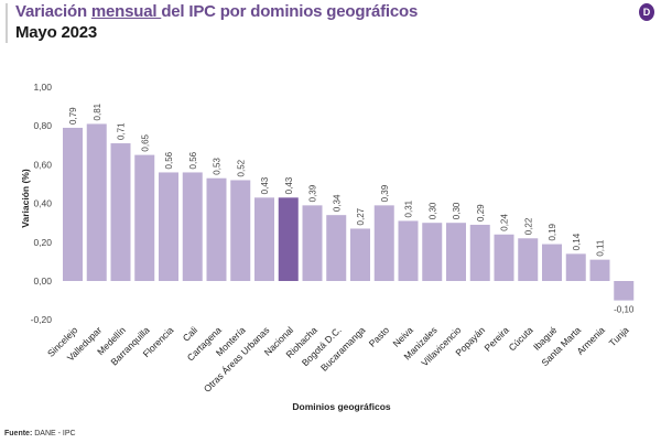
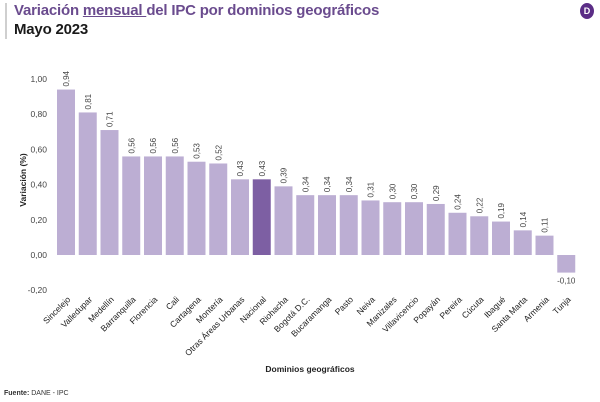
Sincelejo: 0,79 -> 0,94
Barranquilla: 0,65 -> 0,56
Bucaramanga: 0,27 -> 0,34
Pasto: 0,39 -> 0,34
